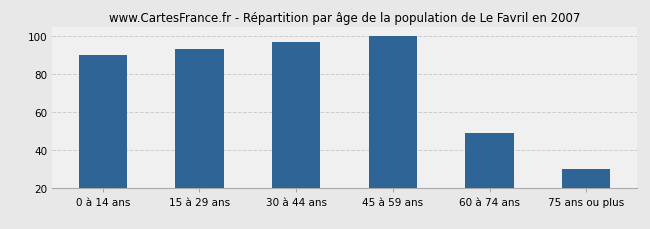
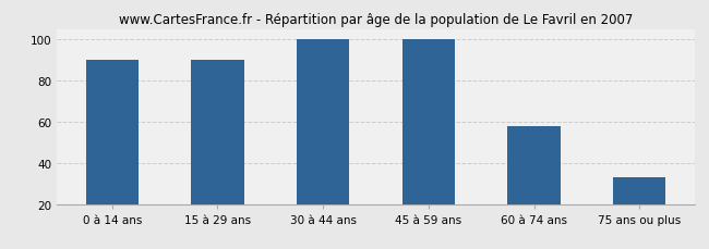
15 à 29 ans: 93 -> 90
30 à 44 ans: 97 -> 100
60 à 74 ans: 49 -> 58
75 ans ou plus: 30 -> 33
